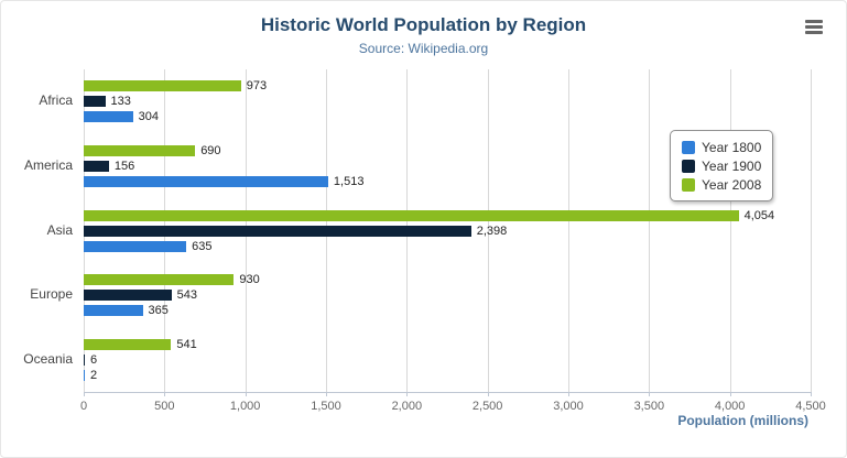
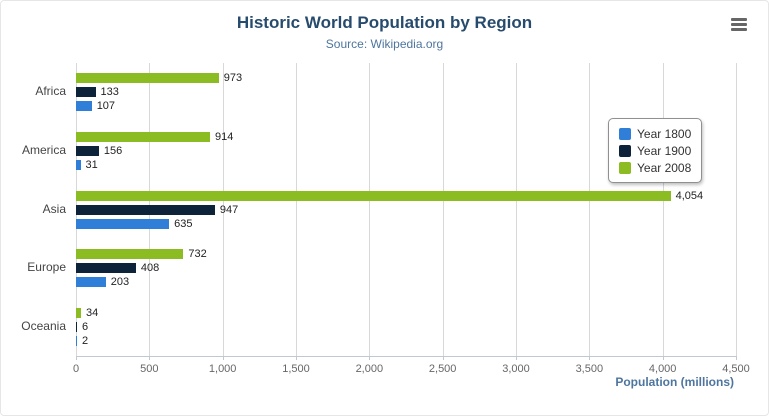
Year 1800/Africa: 304 -> 107
Year 1800/America: 1,513 -> 31
Year 2008/America: 690 -> 914
Year 1900/Asia: 2,398 -> 947
Year 1800/Europe: 365 -> 203
Year 1900/Europe: 543 -> 408
Year 2008/Europe: 930 -> 732
Year 2008/Oceania: 541 -> 34
